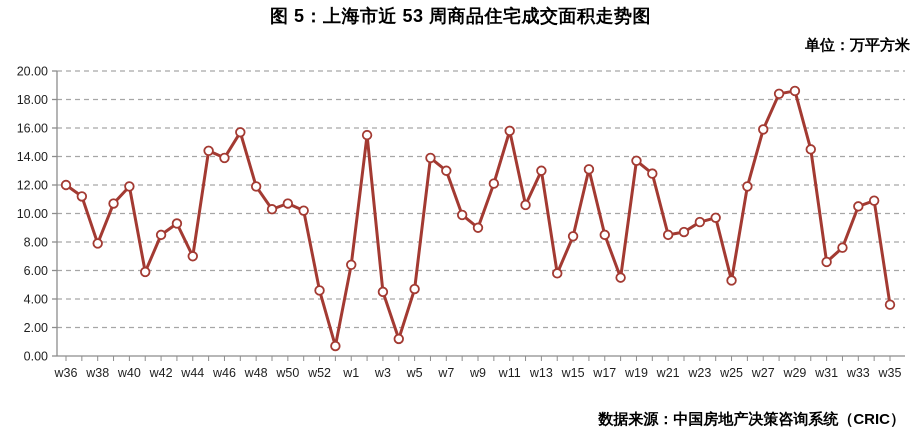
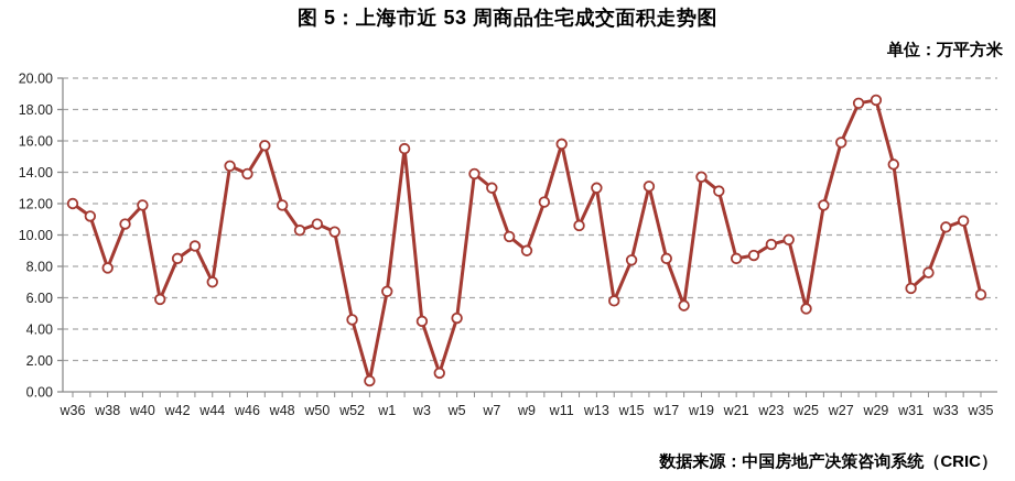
w35: 3.6 -> 6.2
